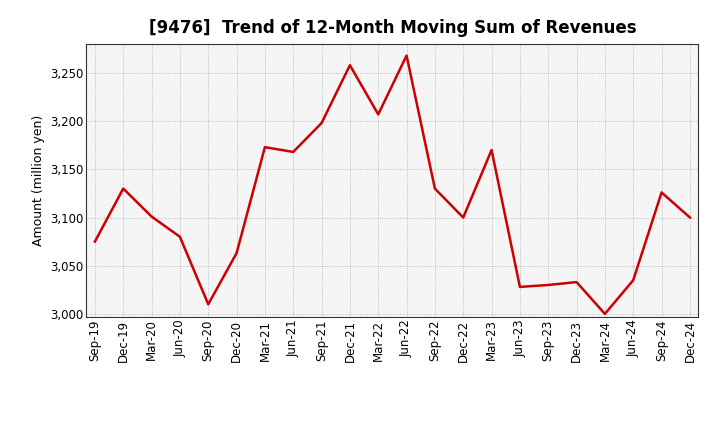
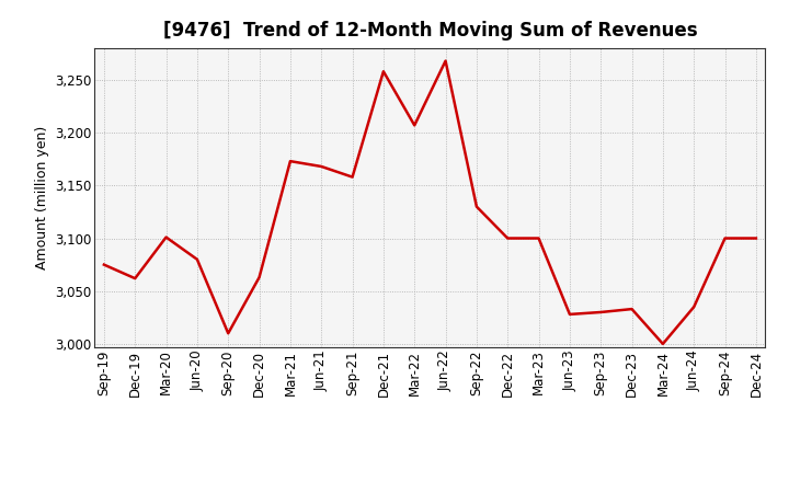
Dec-19: 3,130 -> 3,062
Sep-21: 3,198 -> 3,158
Mar-23: 3,170 -> 3,100
Sep-24: 3,126 -> 3,100
